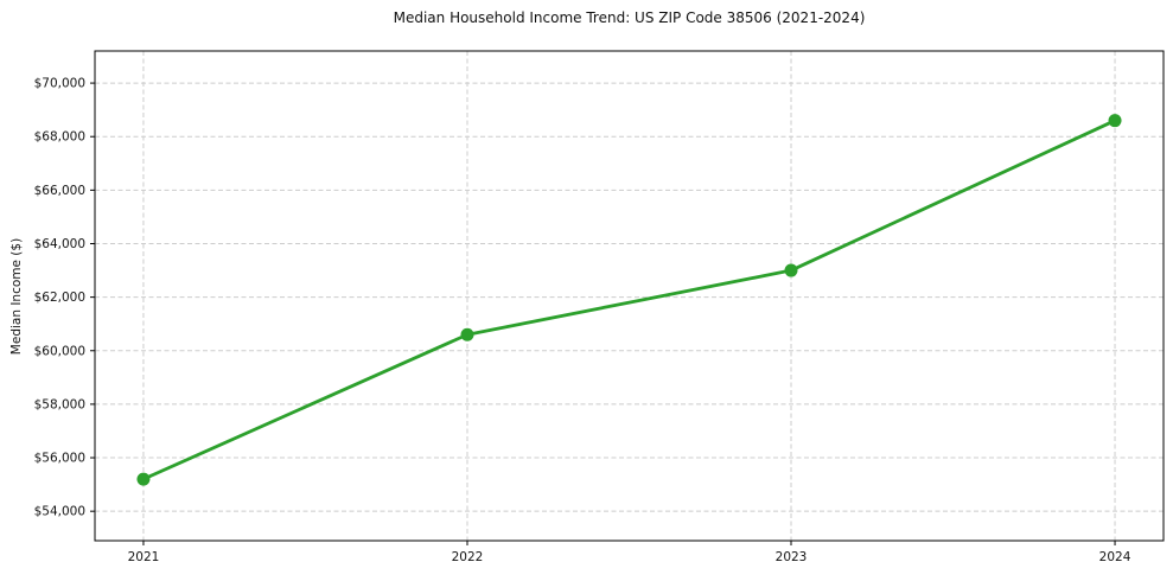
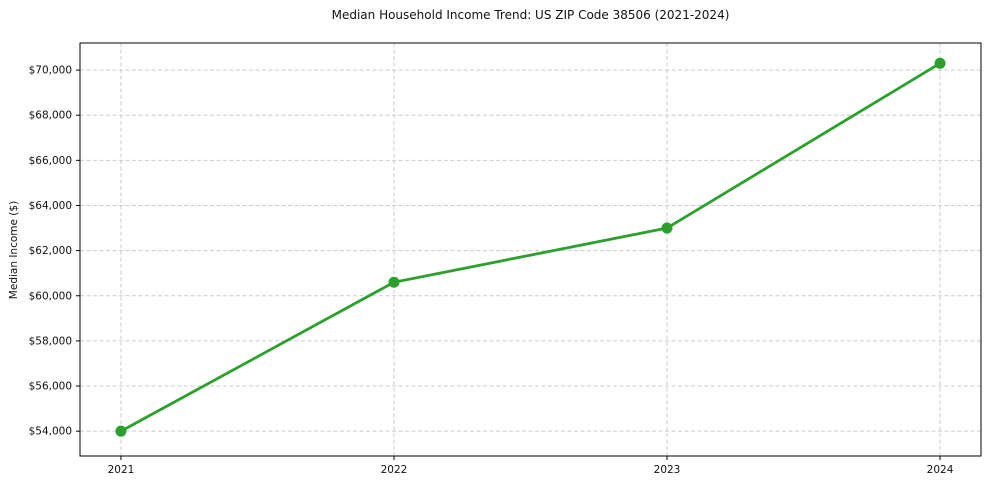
2021: $55200 -> $54000
2024: $68600 -> $70300
